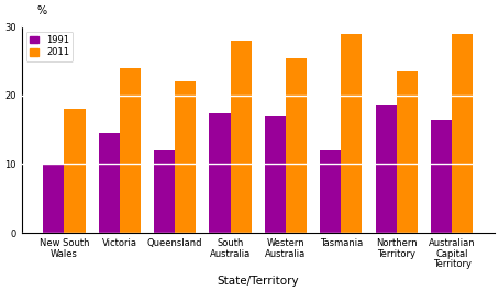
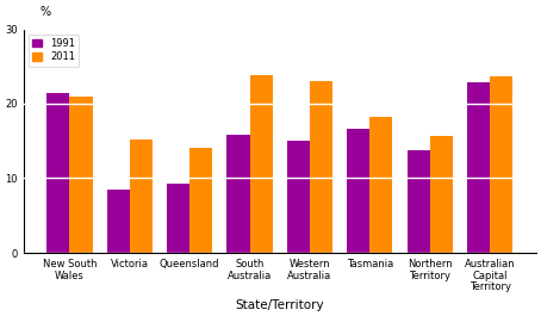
1991/New South Wales: 10.0 -> 21.4
2011/New South Wales: 18.0 -> 21.0
1991/Victoria: 14.5 -> 8.4
2011/Victoria: 24.0 -> 15.2
1991/Queensland: 12.0 -> 9.2
2011/Queensland: 22.0 -> 14.0
1991/South Australia: 17.5 -> 15.8
2011/South Australia: 28.0 -> 23.8
1991/Western Australia: 17.0 -> 15.0
2011/Western Australia: 25.5 -> 23.0
1991/Tasmania: 12.0 -> 16.6
2011/Tasmania: 29.0 -> 18.2
1991/Northern Territory: 18.5 -> 13.8
2011/Northern Territory: 23.5 -> 15.6
1991/Australian Capital Territory: 16.5 -> 22.8
2011/Australian Capital Territory: 29.0 -> 23.6
